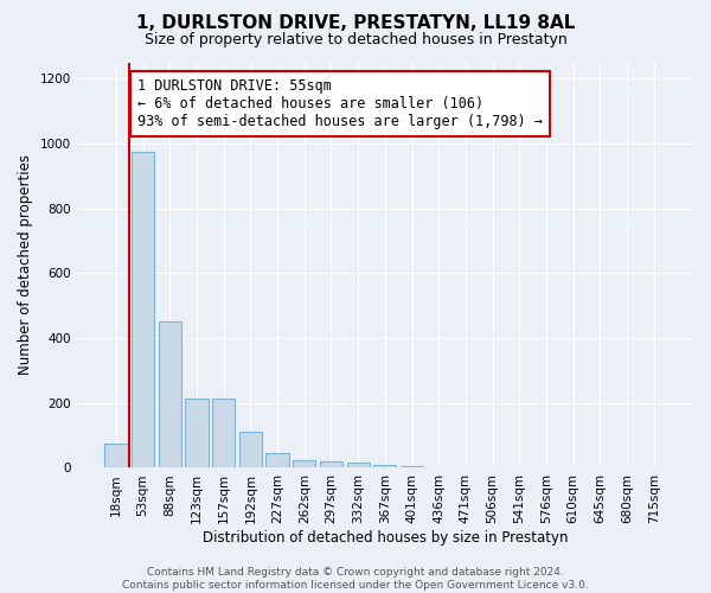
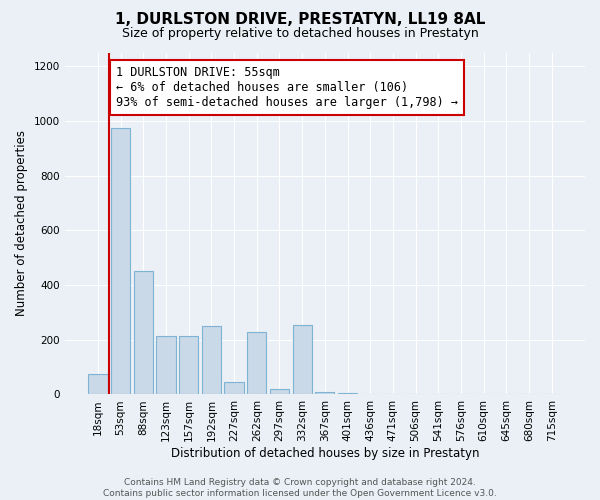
192sqm: 110 -> 250
262sqm: 25 -> 230
332sqm: 15 -> 255
